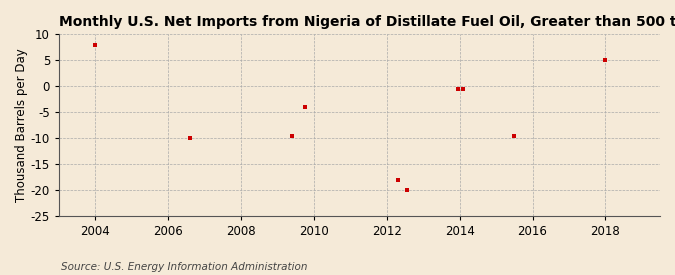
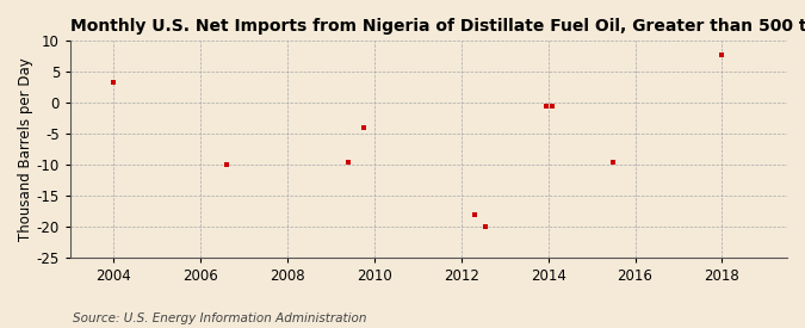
2004: 8.0 -> 3.4
2018: 5.0 -> 7.8
